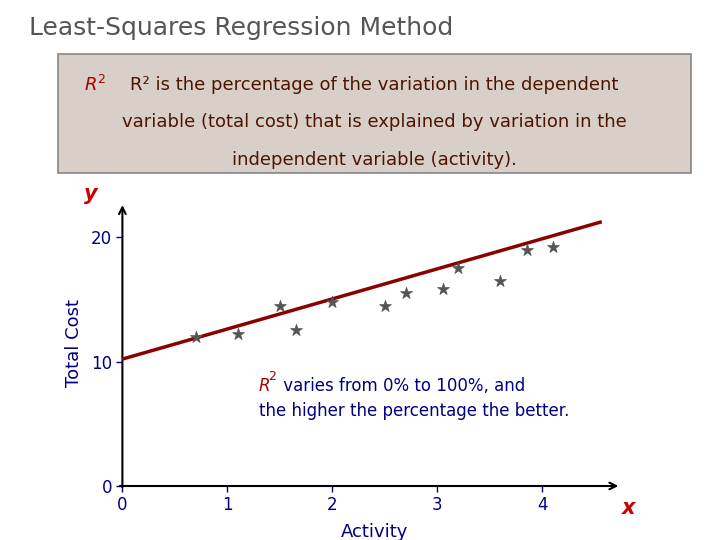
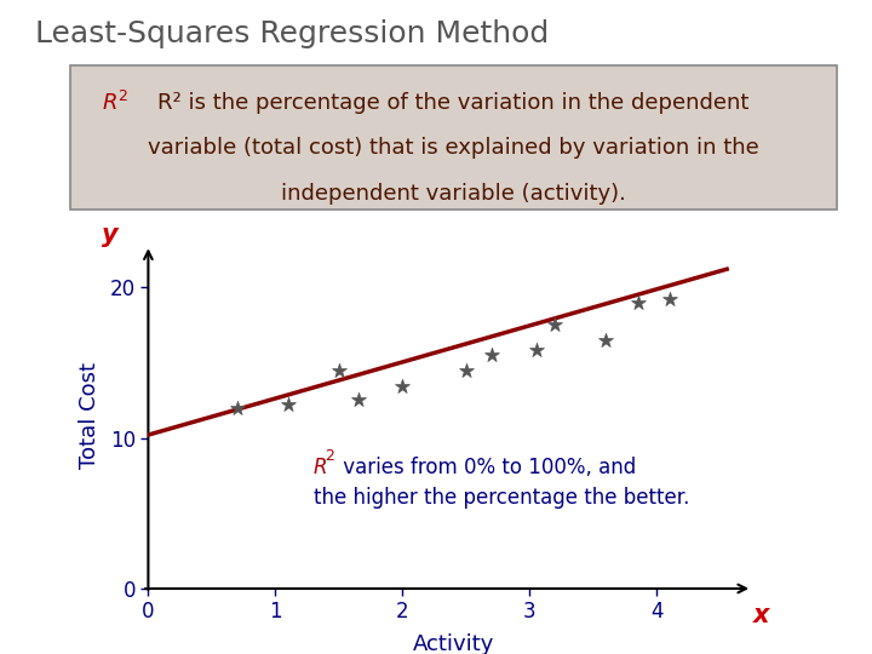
2: 14.8 -> 13.4
